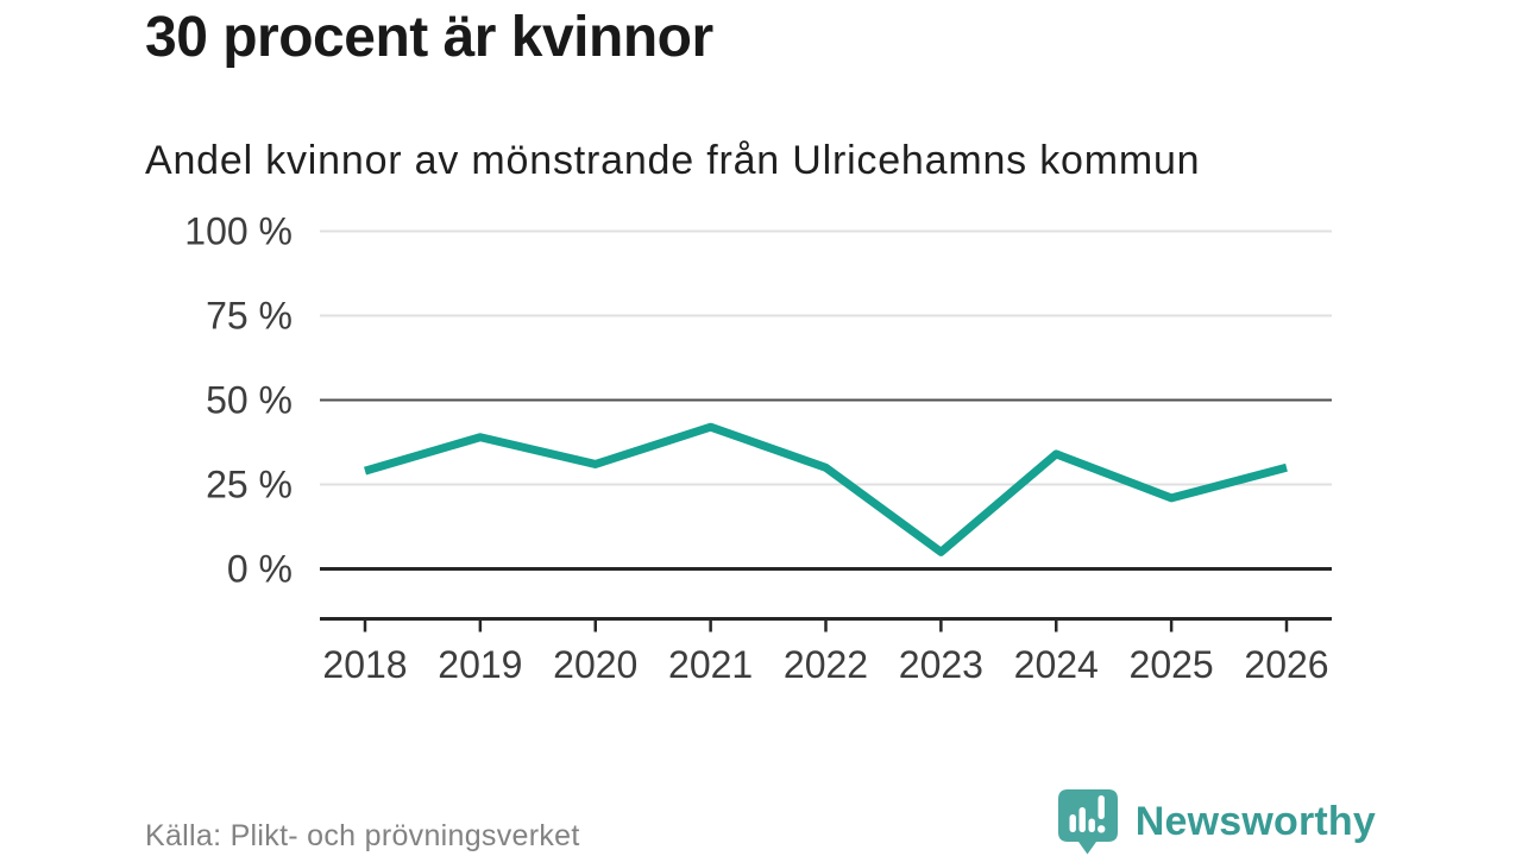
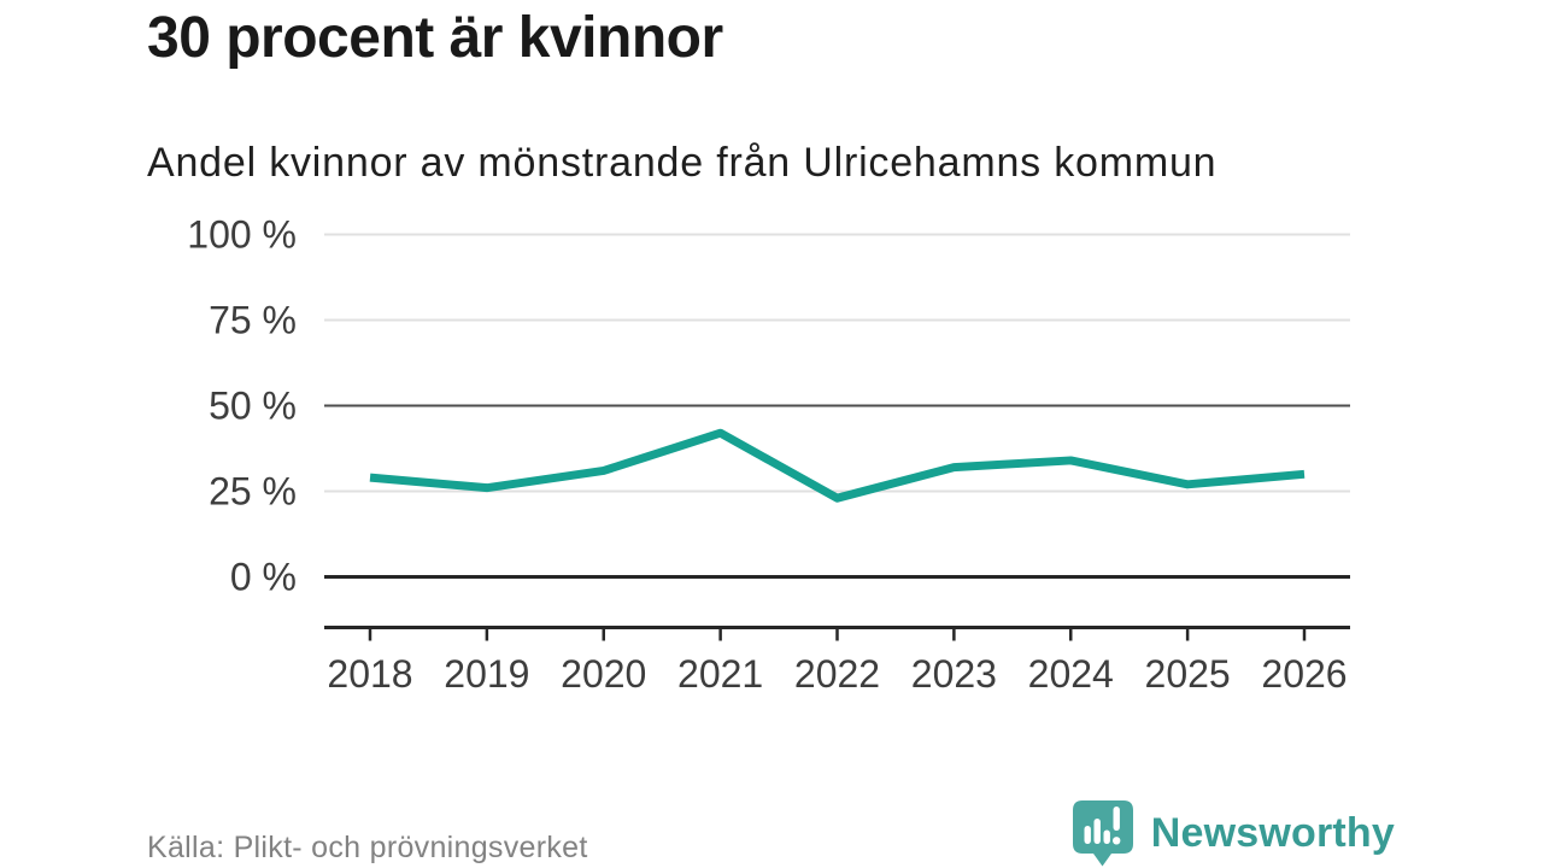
2019: 39% -> 26%
2022: 30% -> 23%
2023: 5% -> 32%
2025: 21% -> 27%
